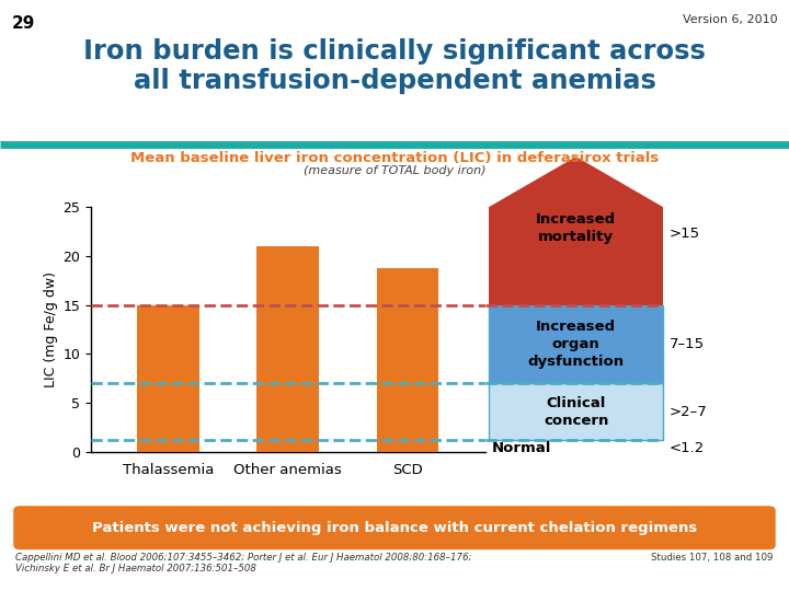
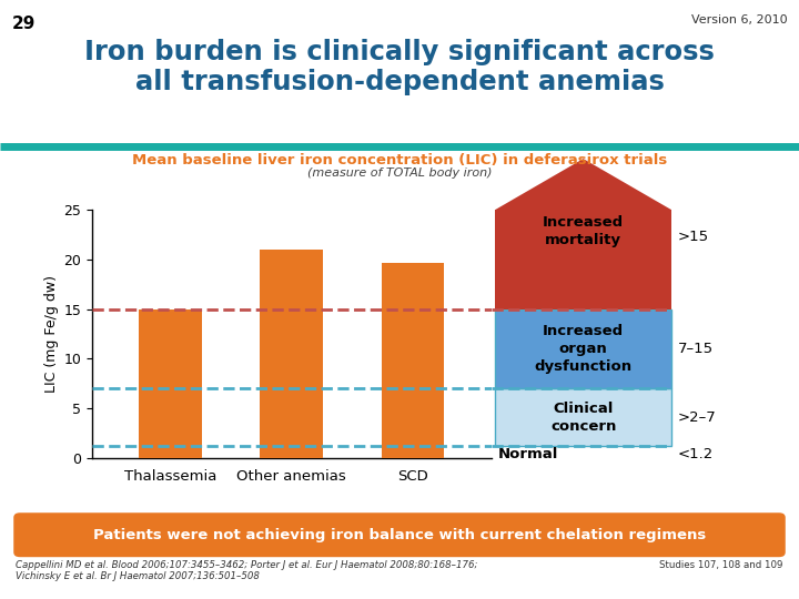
SCD: 18.8 -> 19.6
